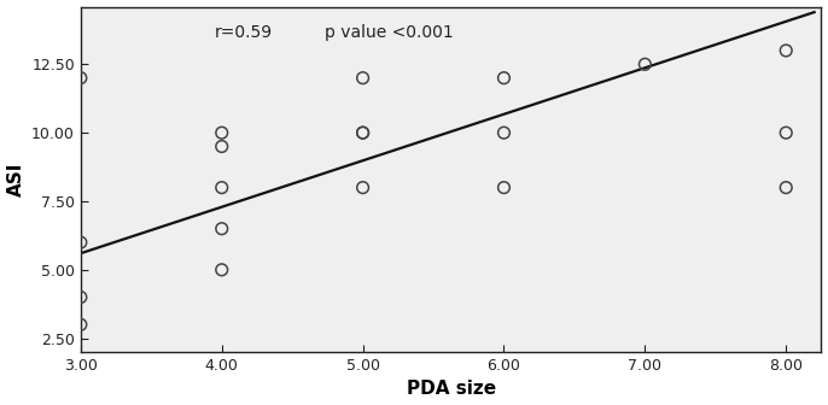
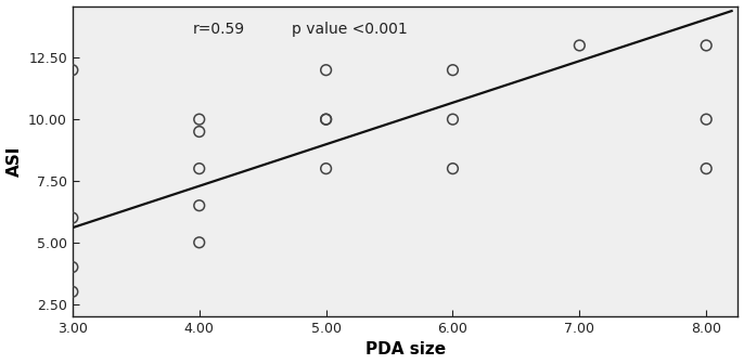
7.00: 12.5 -> 13.0
